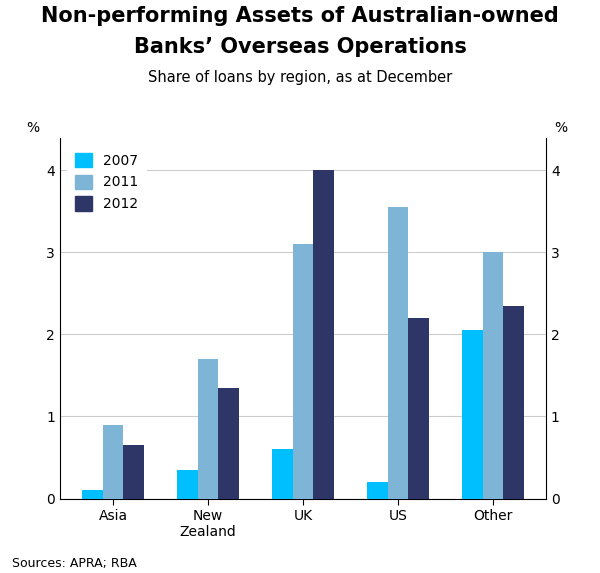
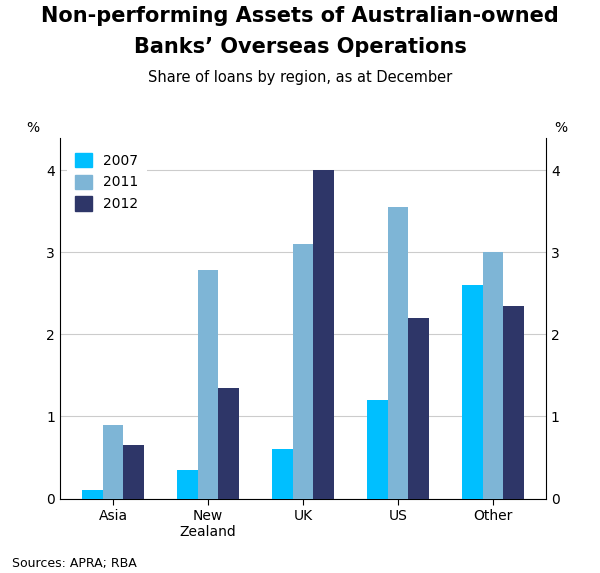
2011/New Zealand: 1.70 -> 2.78
2007/US: 0.20 -> 1.20
2007/Other: 2.05 -> 2.60
